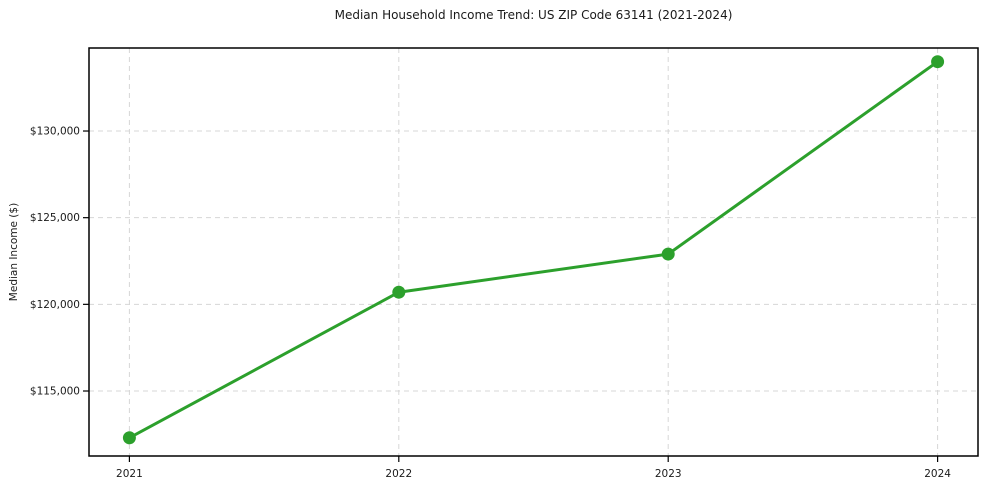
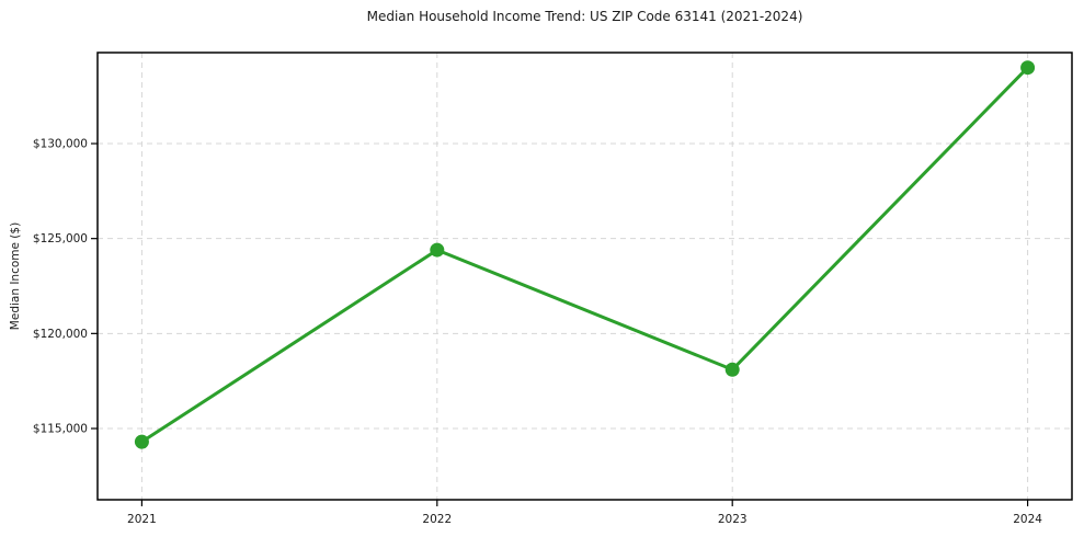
2021: $112300 -> $114300
2022: $120700 -> $124400
2023: $122900 -> $118100
